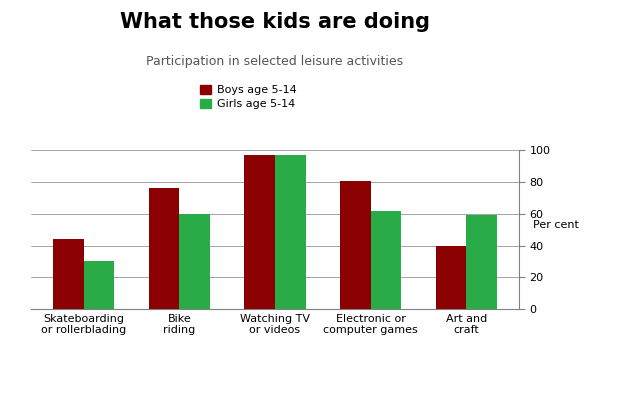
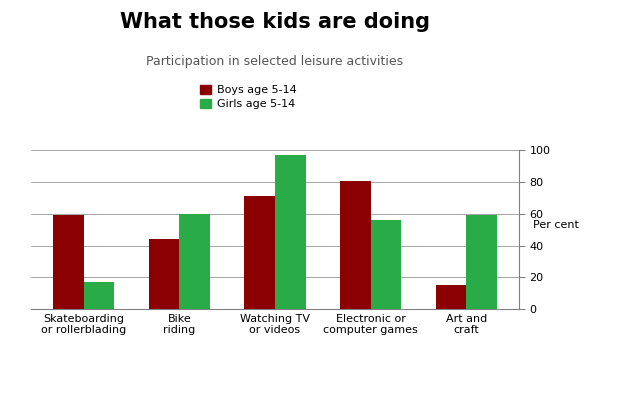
Boys age 5-14/Skateboarding or rollerblading: 44 -> 59
Girls age 5-14/Skateboarding or rollerblading: 30 -> 17
Boys age 5-14/Bike riding: 76 -> 44
Boys age 5-14/Watching TV or videos: 97 -> 71
Girls age 5-14/Electronic or computer games: 62 -> 56
Boys age 5-14/Art and craft: 40 -> 15
